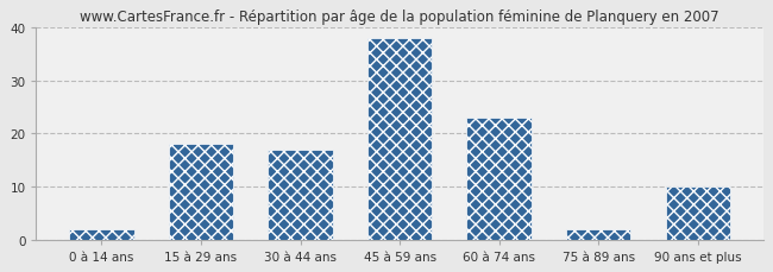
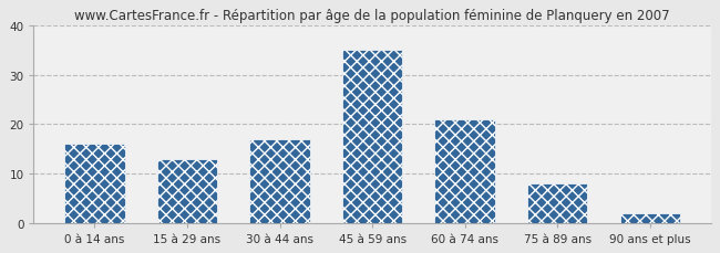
0 à 14 ans: 2 -> 16
15 à 29 ans: 18 -> 13
45 à 59 ans: 38 -> 35
60 à 74 ans: 23 -> 21
75 à 89 ans: 2 -> 8
90 ans et plus: 10 -> 2
